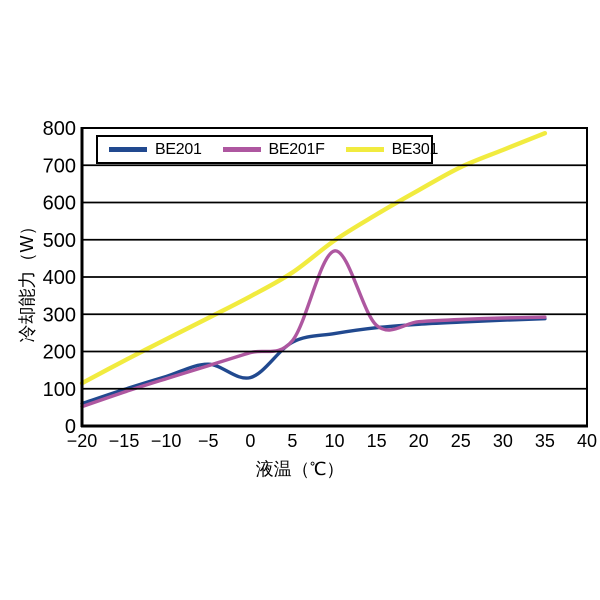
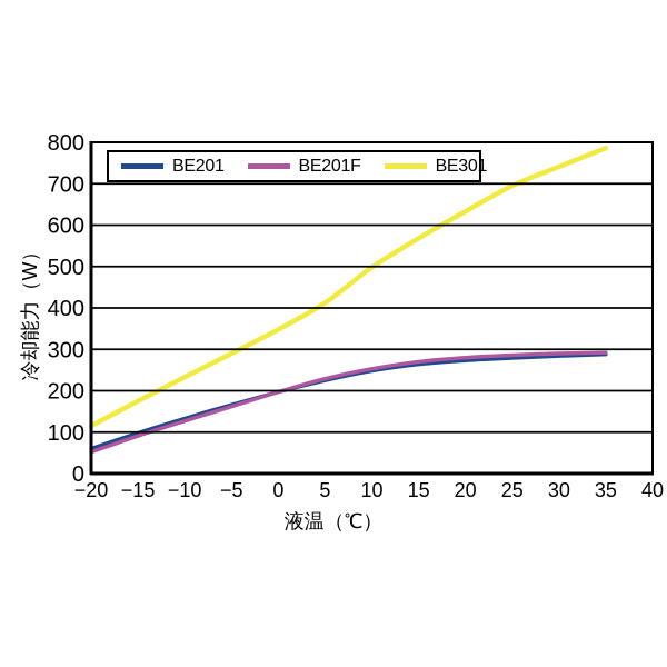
BE201/0: 130 -> 200
BE201F/10: 470 -> 250
